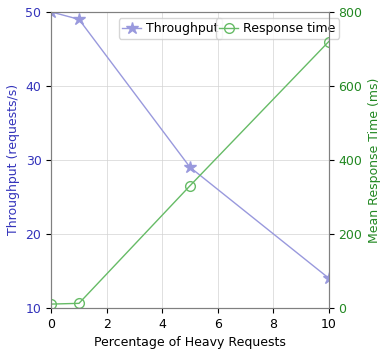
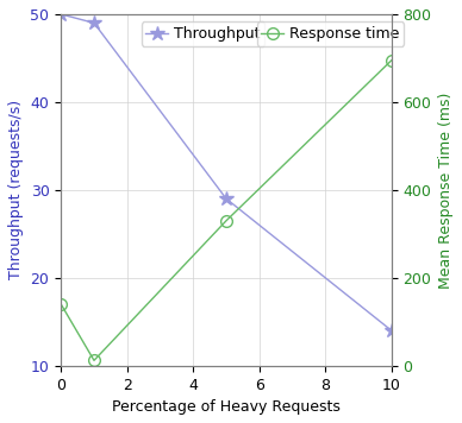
Response time/0: 10 -> 140
Response time/10: 720 -> 695
